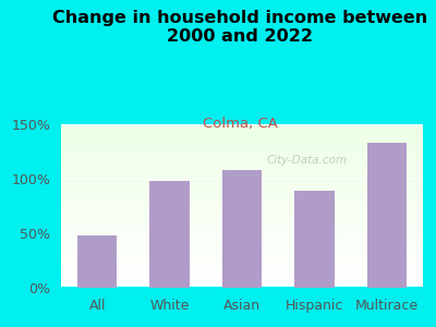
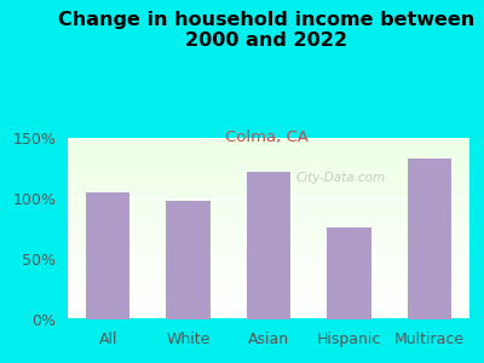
All: 48% -> 105%
Asian: 108% -> 122%
Hispanic: 89% -> 76%
